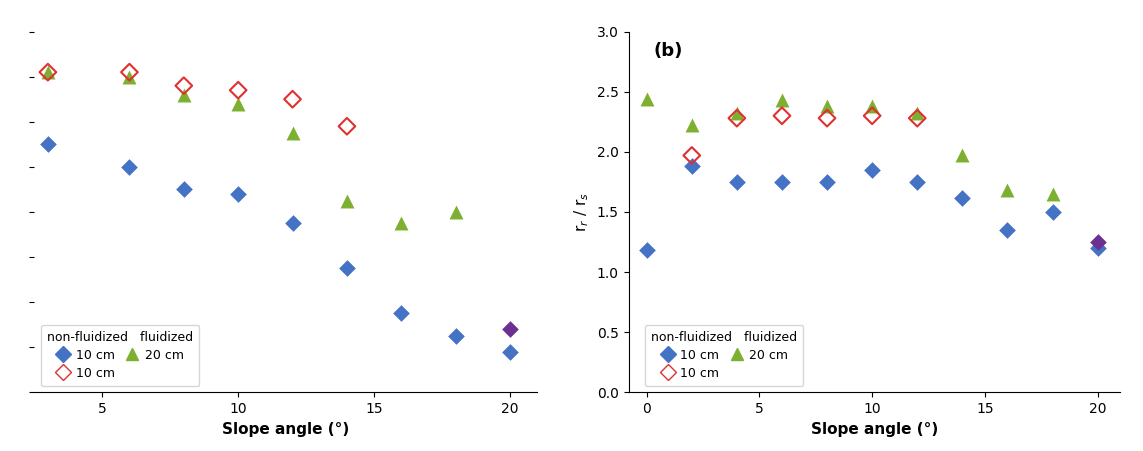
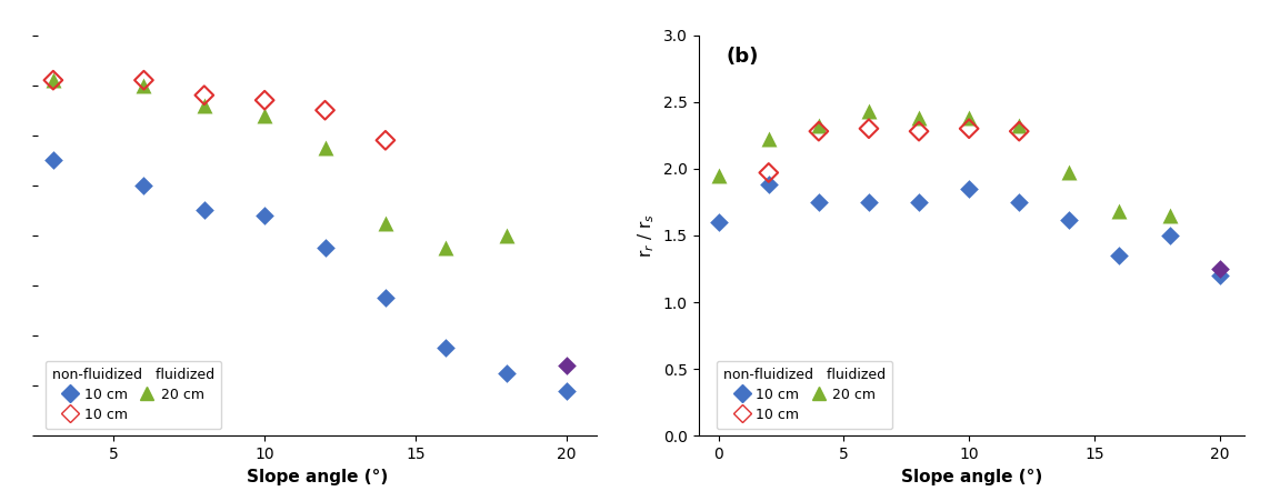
10 cm/0: 1.18 -> 1.60
20 cm/0: 2.44 -> 1.95
